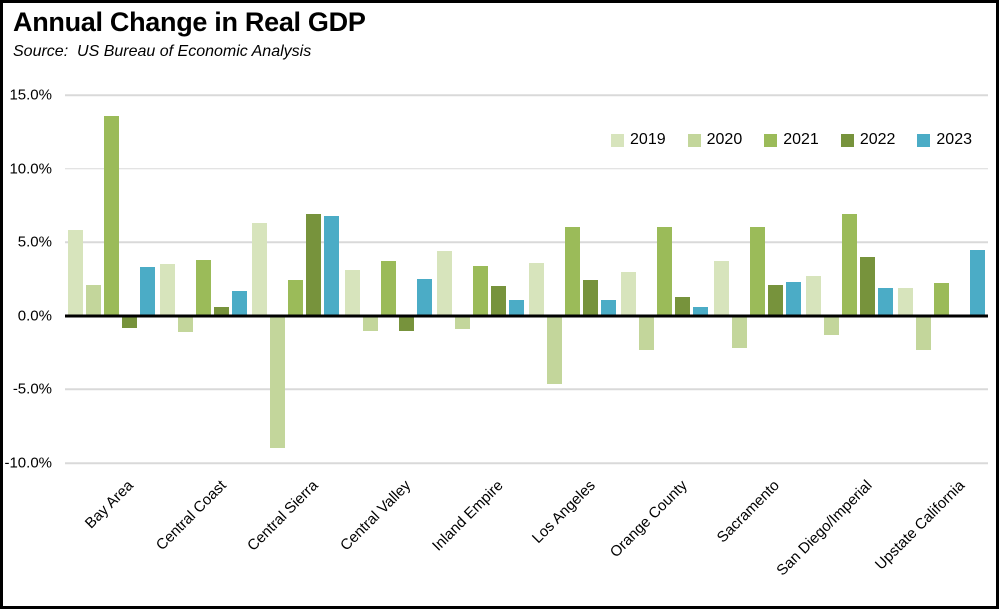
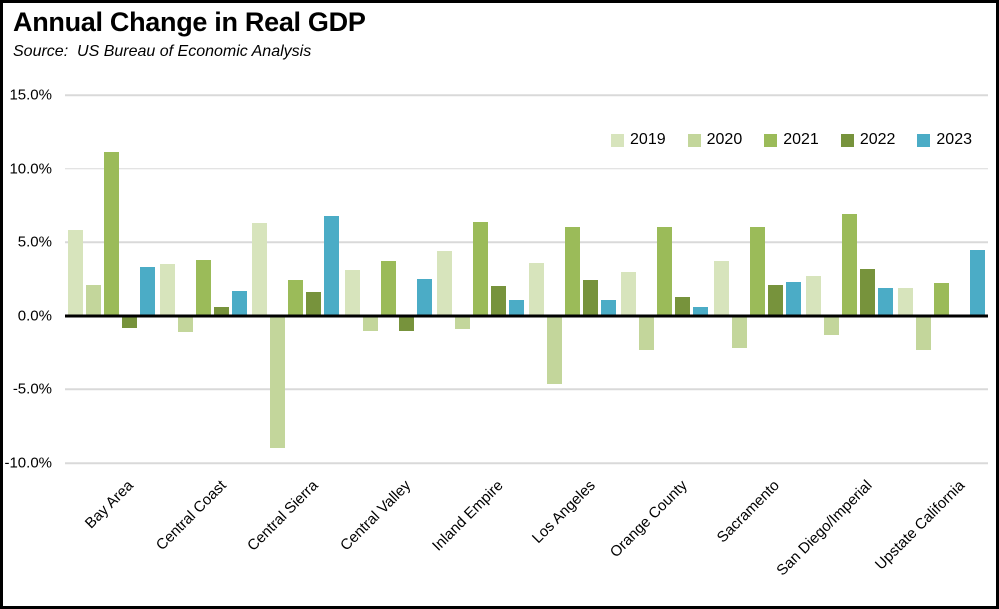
2021/Bay Area: 13.6% -> 11.1%
2022/Central Sierra: 6.9% -> 1.6%
2021/Inland Empire: 3.4% -> 6.4%
2022/San Diego/Imperial: 4.0% -> 3.2%
